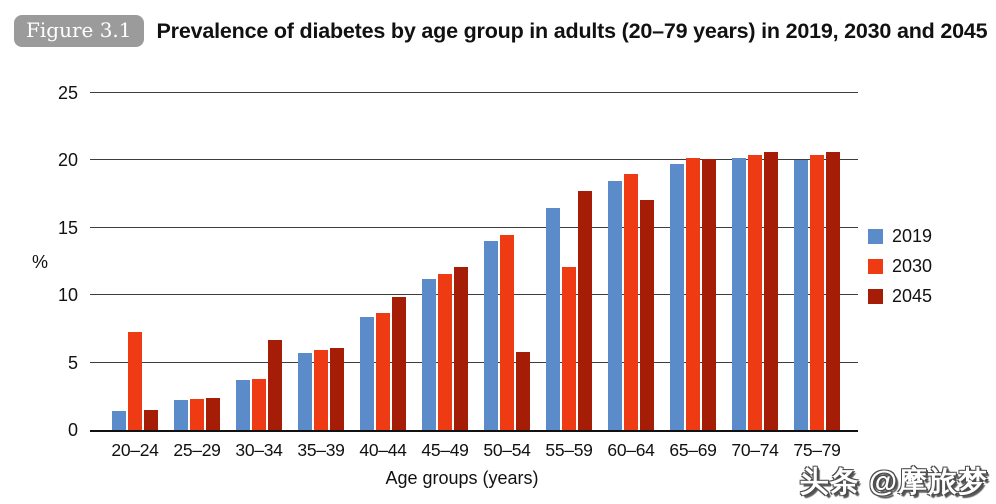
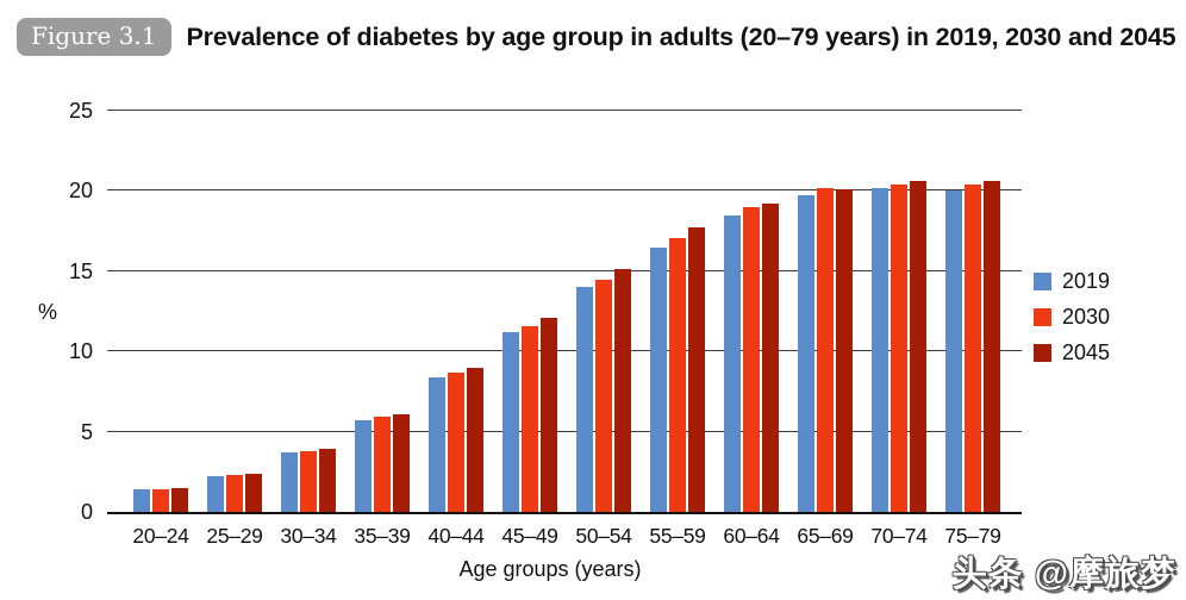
2030/20–24: 7.3 -> 1.4
2045/30–34: 6.7 -> 3.9
2045/40–44: 9.9 -> 9.0
2045/50–54: 5.8 -> 15.1
2030/55–59: 12.1 -> 17.1
2045/60–64: 17.1 -> 19.2
